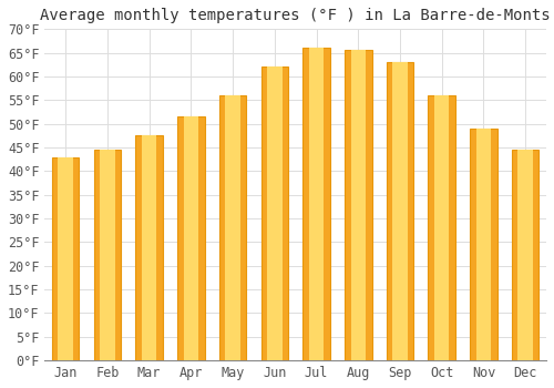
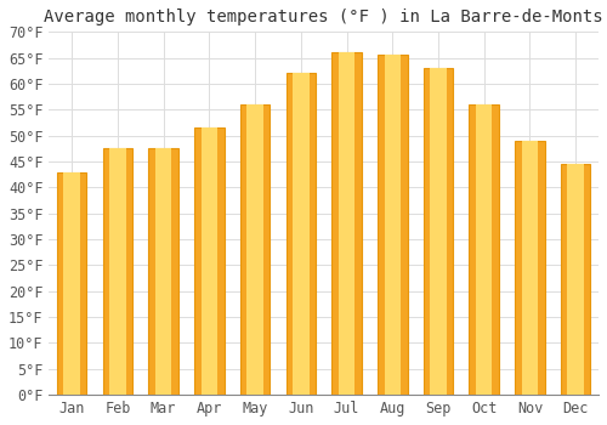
Feb: 44.5°F -> 47.5°F
